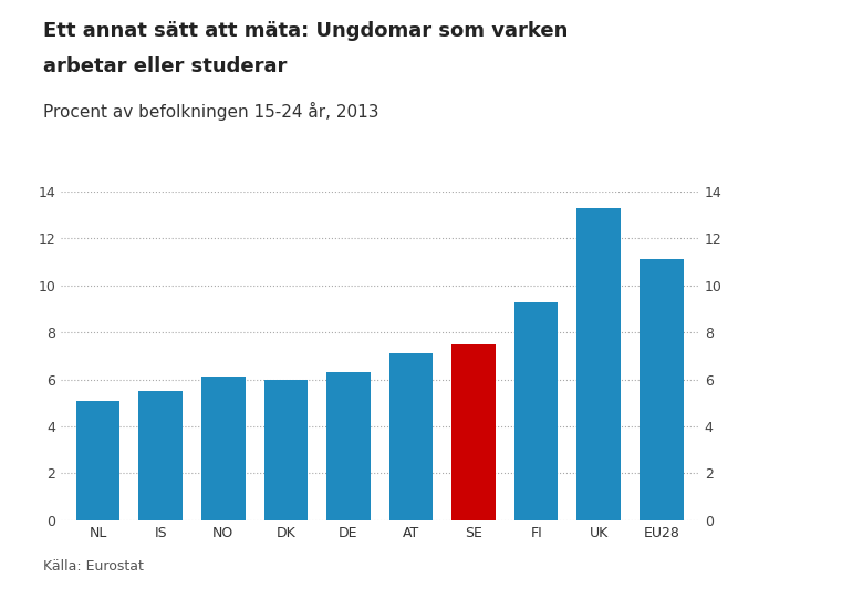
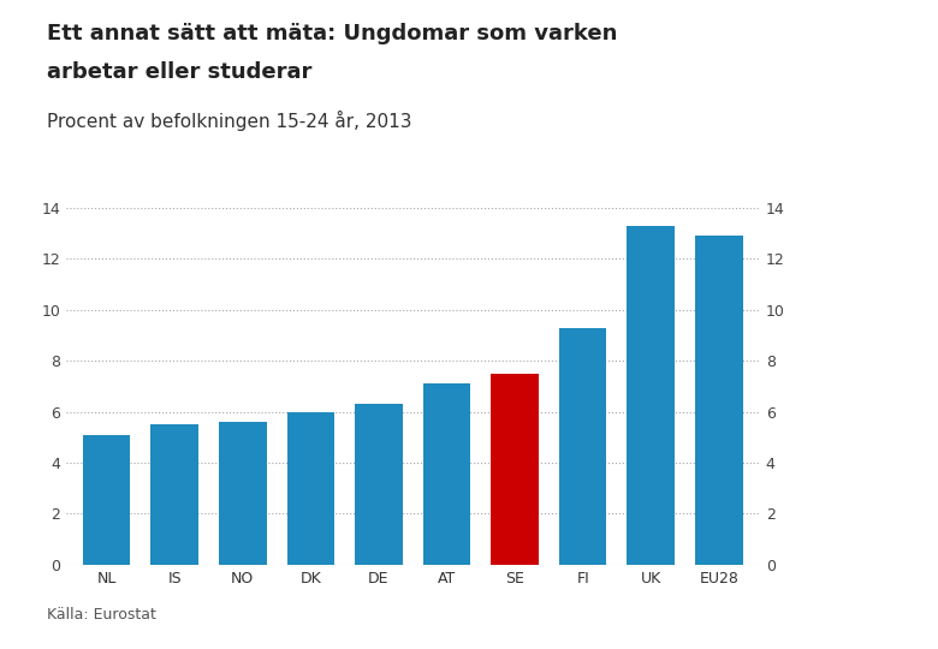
NO: 6.1 -> 5.6
EU28: 11.1 -> 12.9
